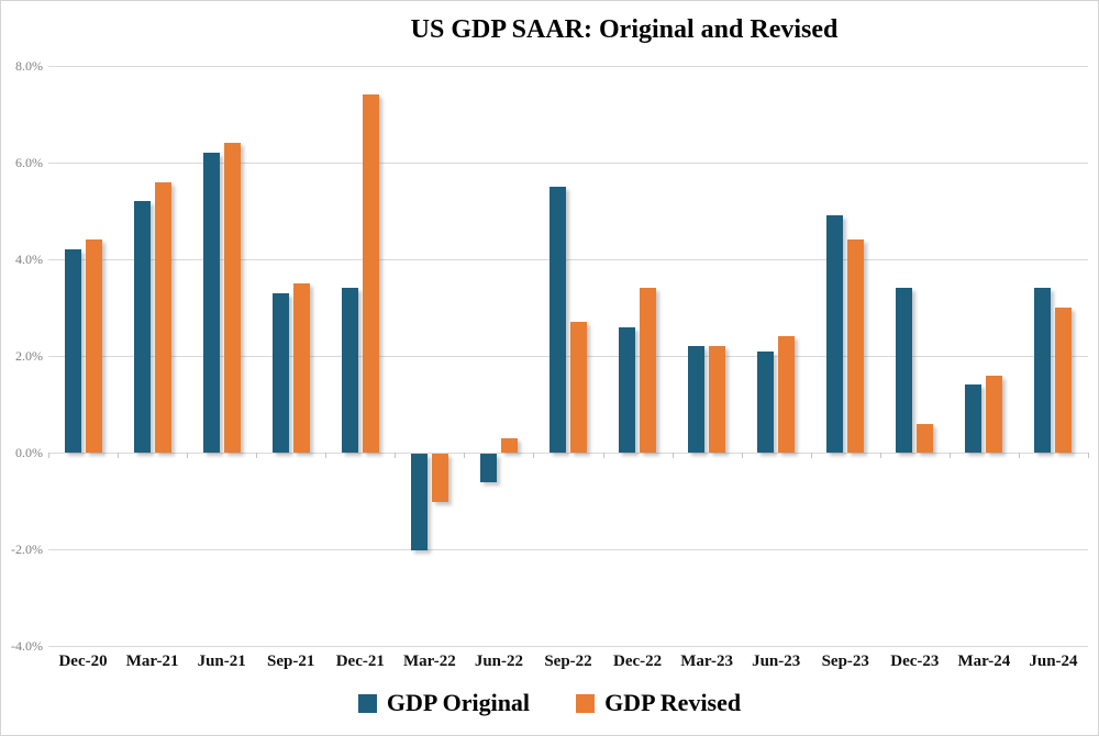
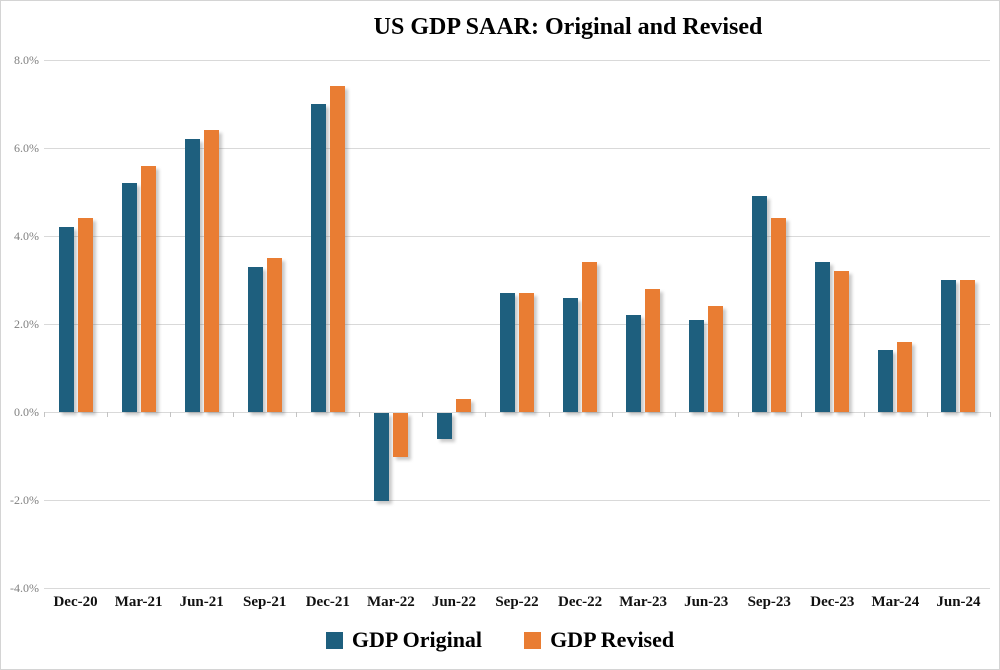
GDP Original/Dec-21: 3.4% -> 7.0%
GDP Original/Sep-22: 5.5% -> 2.7%
GDP Revised/Mar-23: 2.2% -> 2.8%
GDP Revised/Dec-23: 0.6% -> 3.2%
GDP Original/Jun-24: 3.4% -> 3.0%
